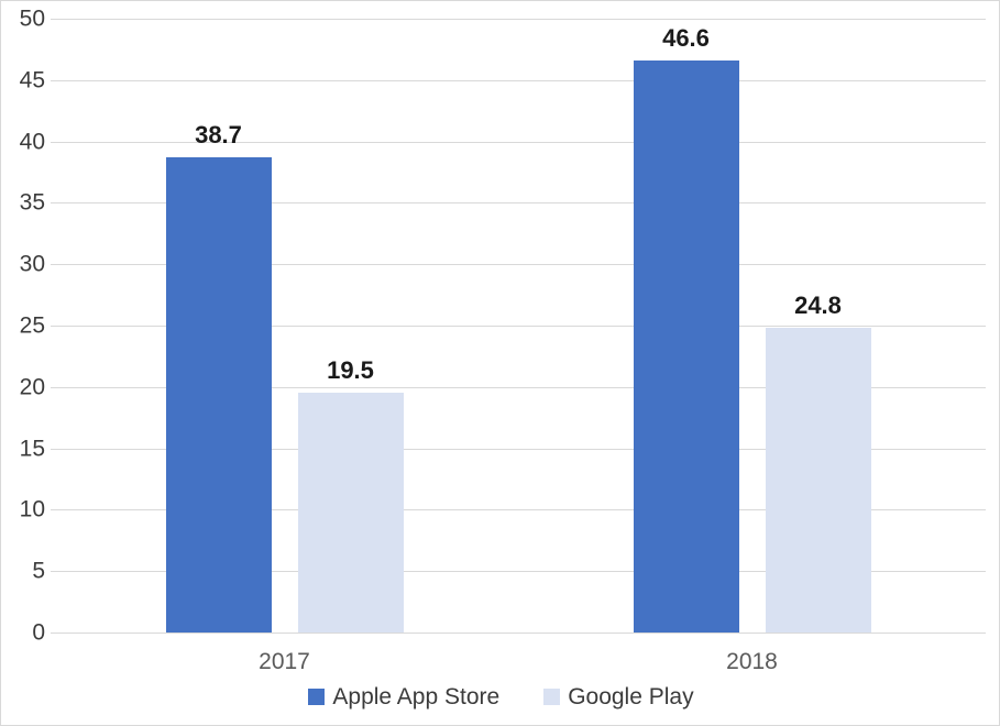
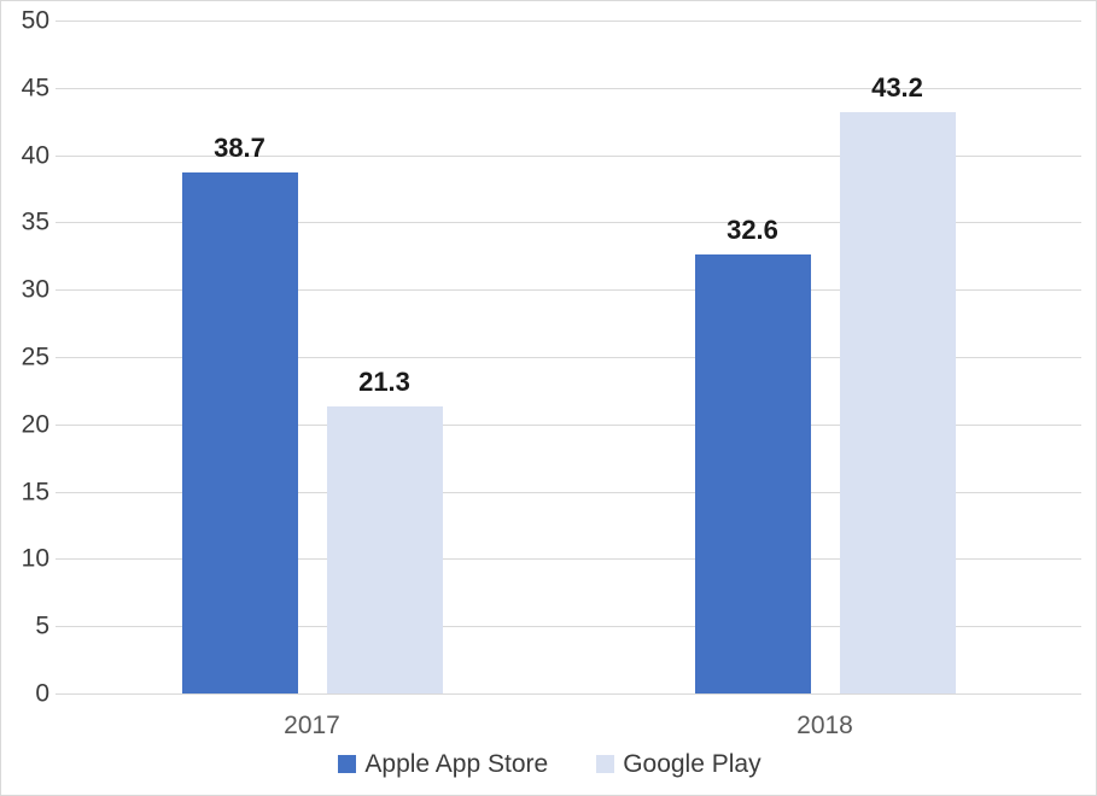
Google Play/2017: 19.5 -> 21.3
Apple App Store/2018: 46.6 -> 32.6
Google Play/2018: 24.8 -> 43.2
